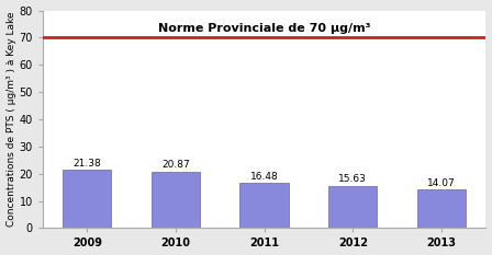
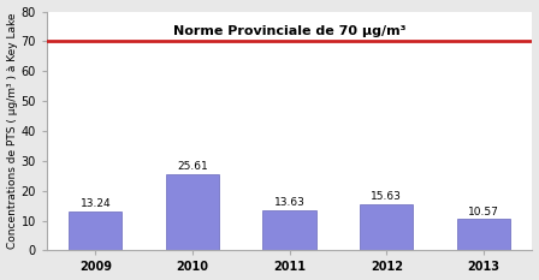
2009: 21.38 -> 13.24
2010: 20.87 -> 25.61
2011: 16.48 -> 13.63
2013: 14.07 -> 10.57
